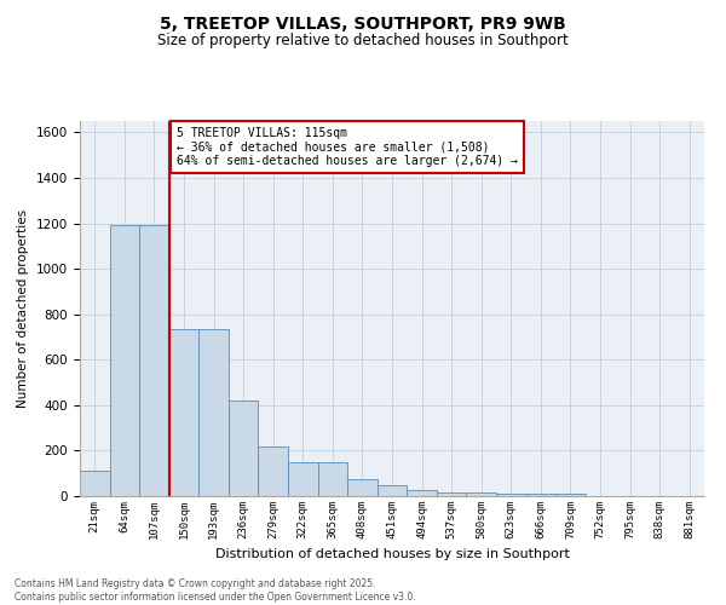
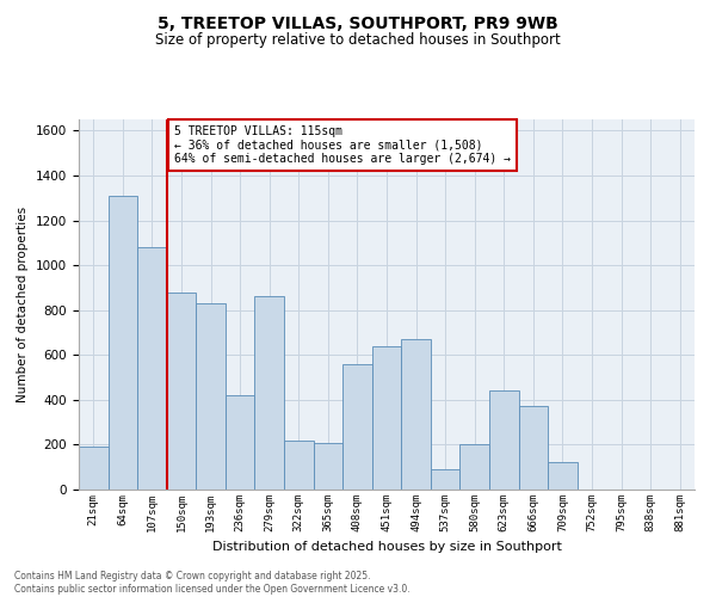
21sqm: 110 -> 190
64sqm: 1190 -> 1310
107sqm: 1190 -> 1080
150sqm: 740 -> 880
193sqm: 740 -> 830
279sqm: 220 -> 860
322sqm: 150 -> 220
365sqm: 150 -> 210
408sqm: 70 -> 560
451sqm: 50 -> 640
494sqm: 30 -> 670
537sqm: 20 -> 90
580sqm: 20 -> 200
623sqm: 10 -> 440
666sqm: 10 -> 370
709sqm: 10 -> 120
